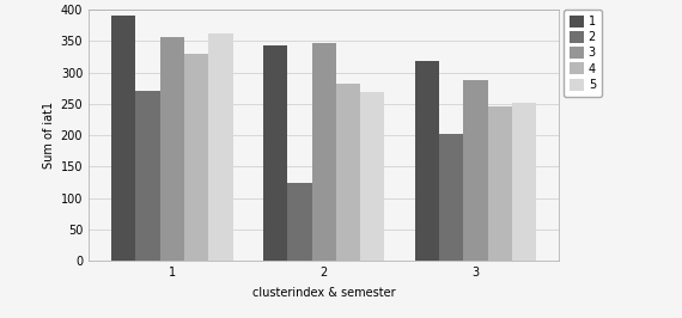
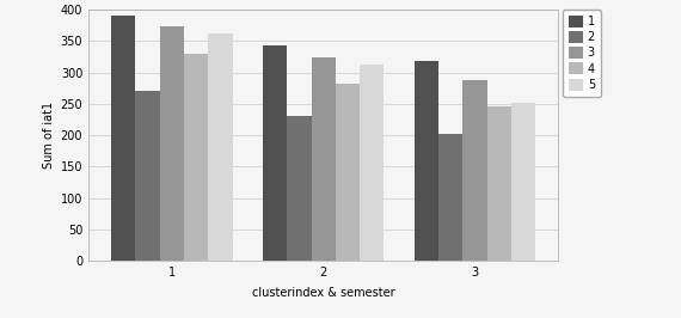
3/1: 356 -> 373
2/2: 124 -> 231
3/2: 346 -> 323
5/2: 268 -> 313
